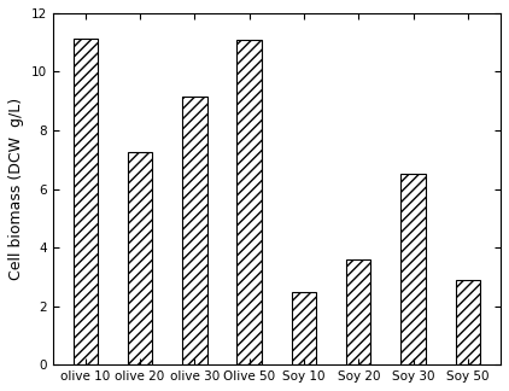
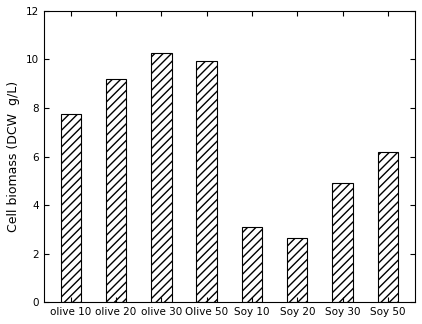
olive 10: 11.15 -> 7.75
olive 20: 7.25 -> 9.20
olive 30: 9.15 -> 10.25
Olive 50: 11.10 -> 9.95
Soy 10: 2.50 -> 3.10
Soy 20: 3.60 -> 2.65
Soy 30: 6.50 -> 4.90
Soy 50: 2.90 -> 6.20
